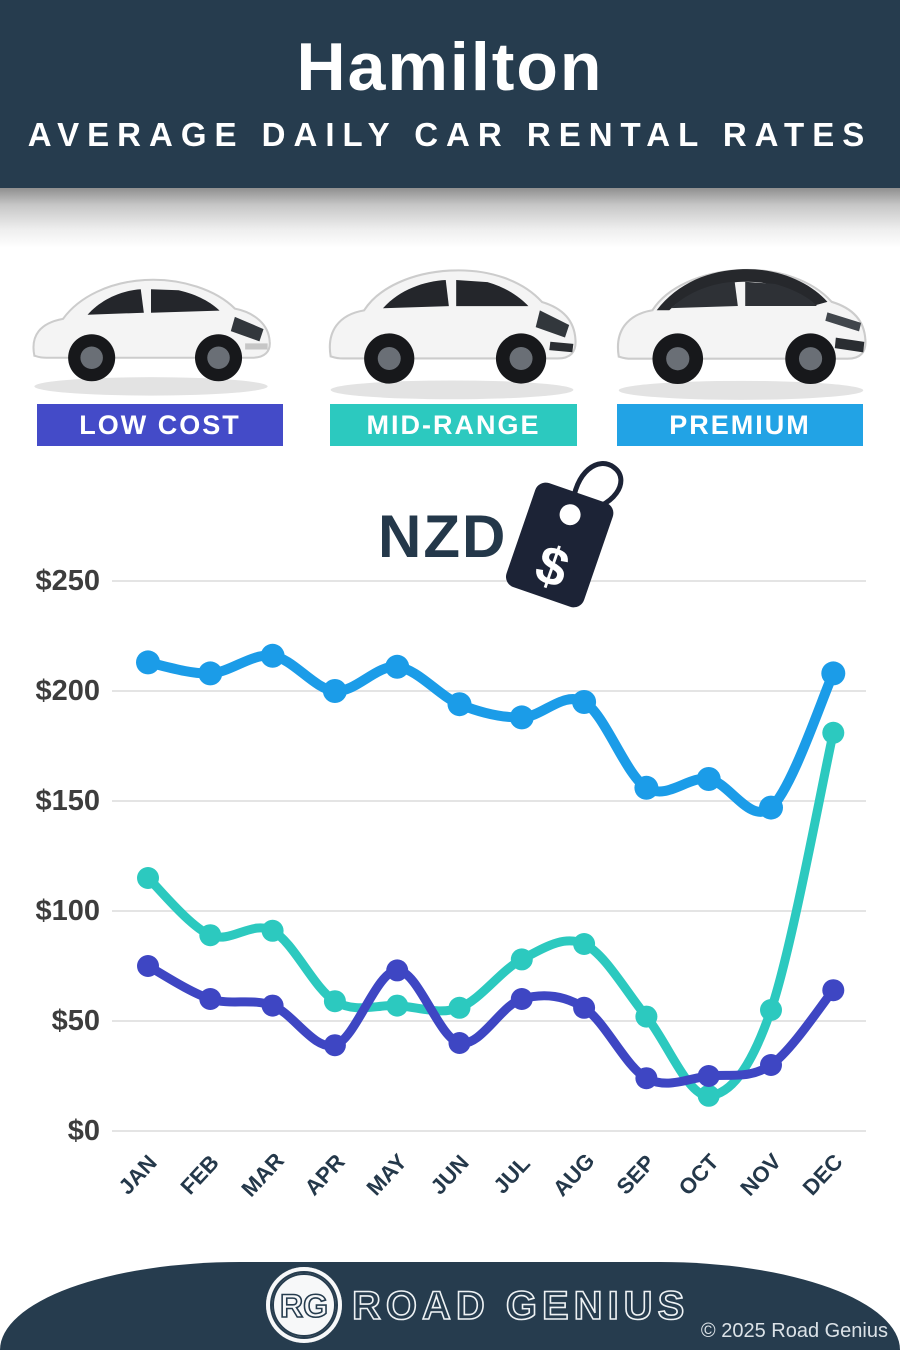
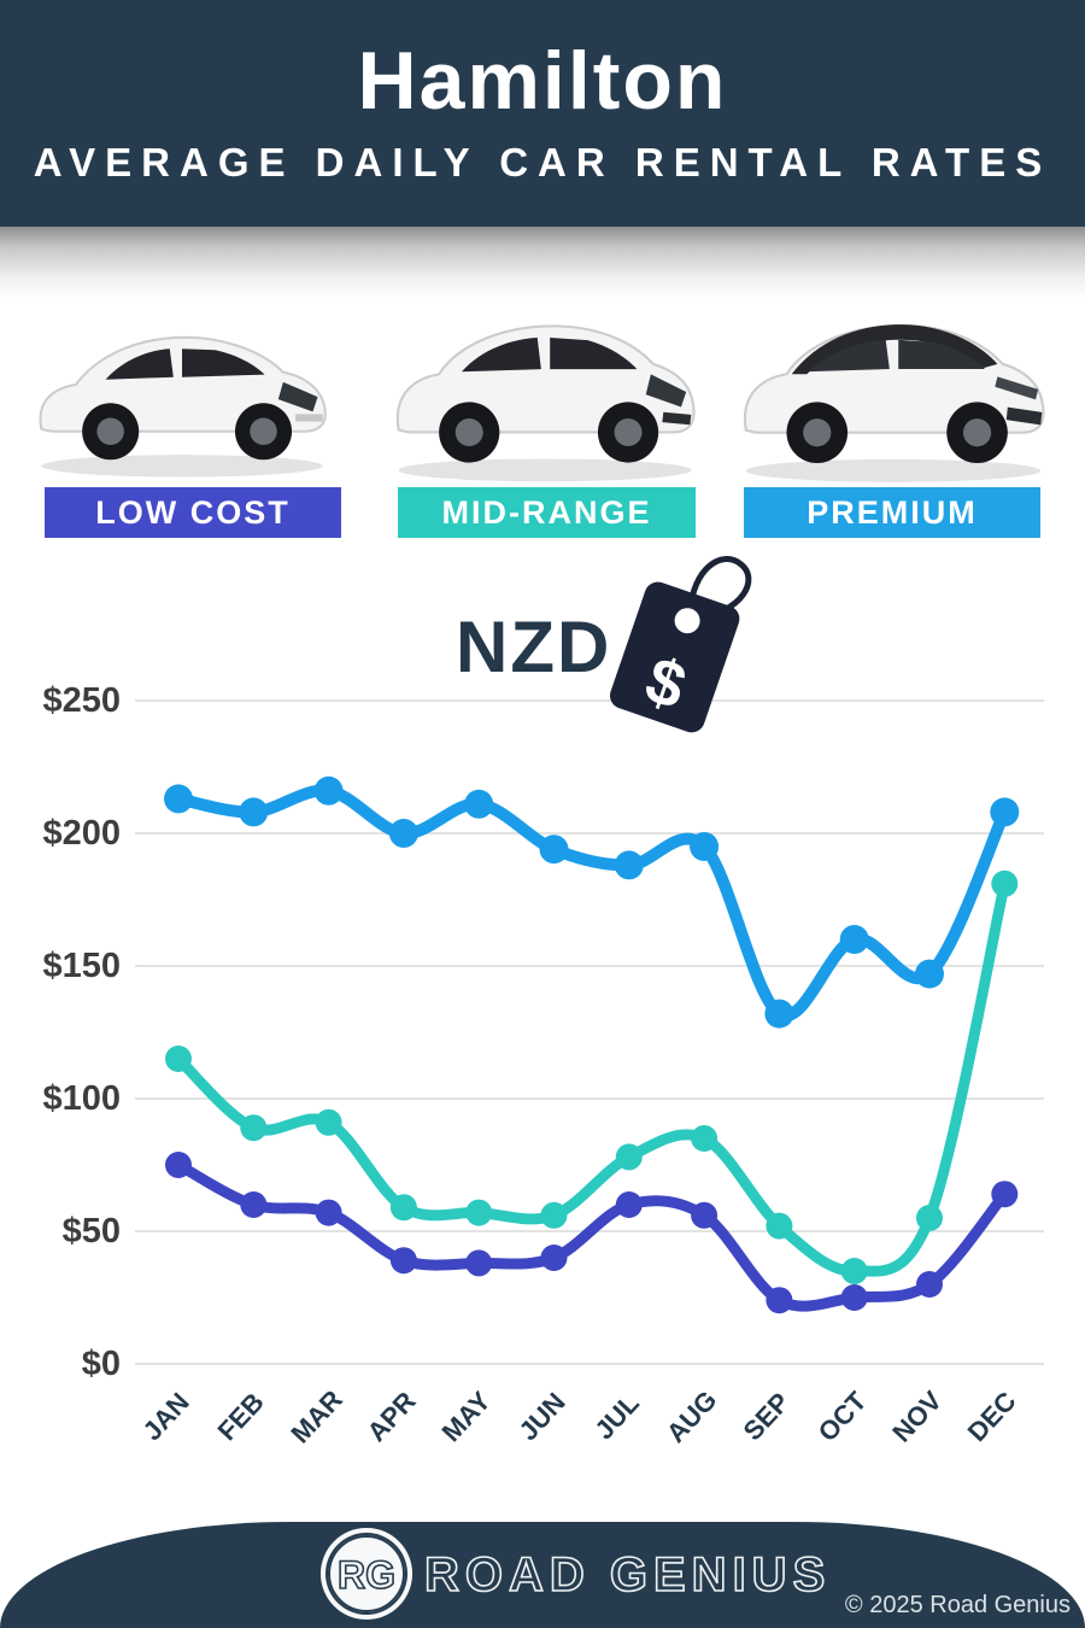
LOW COST/MAY: $73 -> $38
PREMIUM/SEP: $156 -> $132
MID-RANGE/OCT: $16 -> $35
